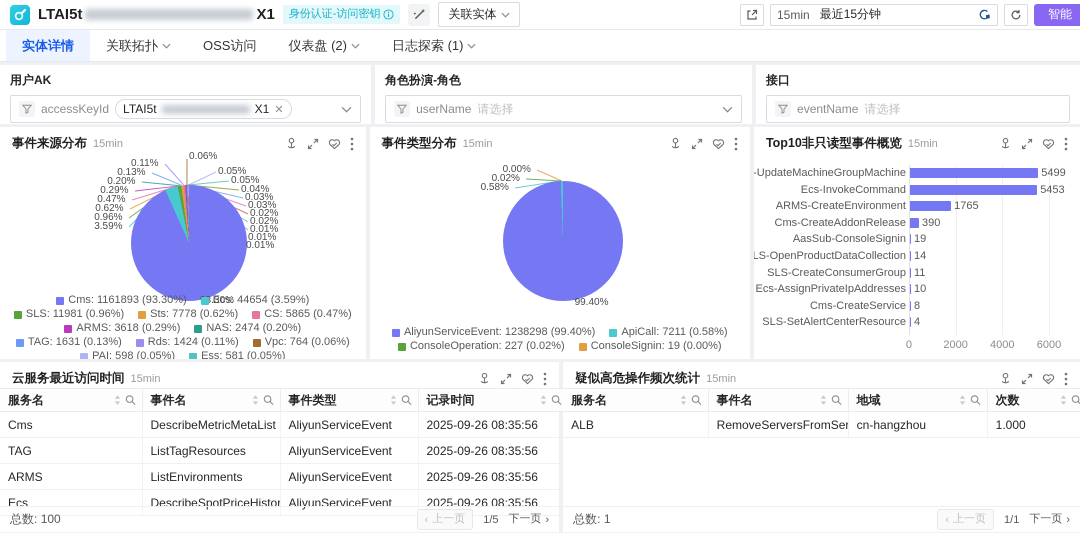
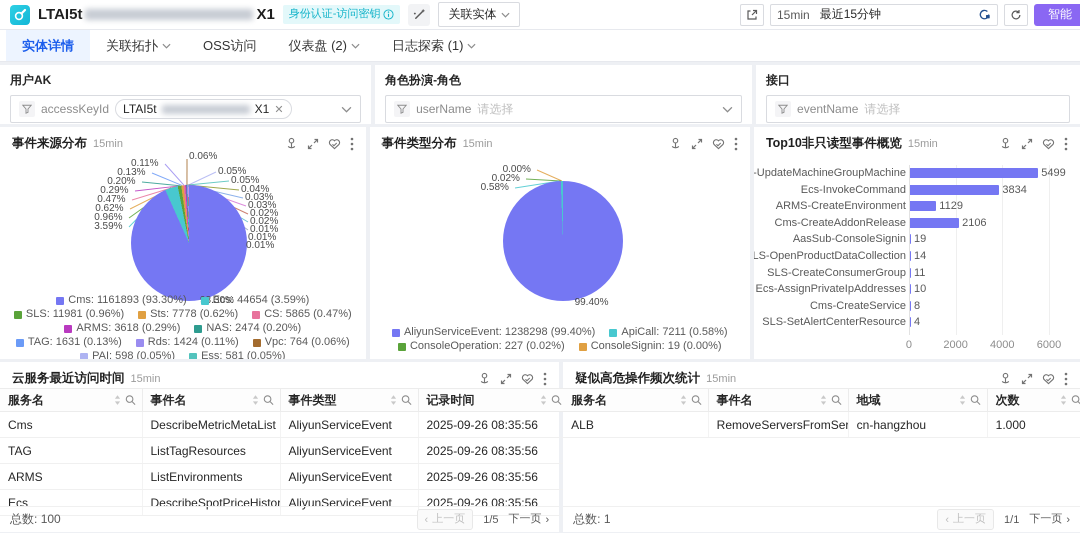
Top10非只读型事件概览/Ecs-InvokeCommand: 5453 -> 3834
Top10非只读型事件概览/ARMS-CreateEnvironment: 1765 -> 1129
Top10非只读型事件概览/Cms-CreateAddonRelease: 390 -> 2106
